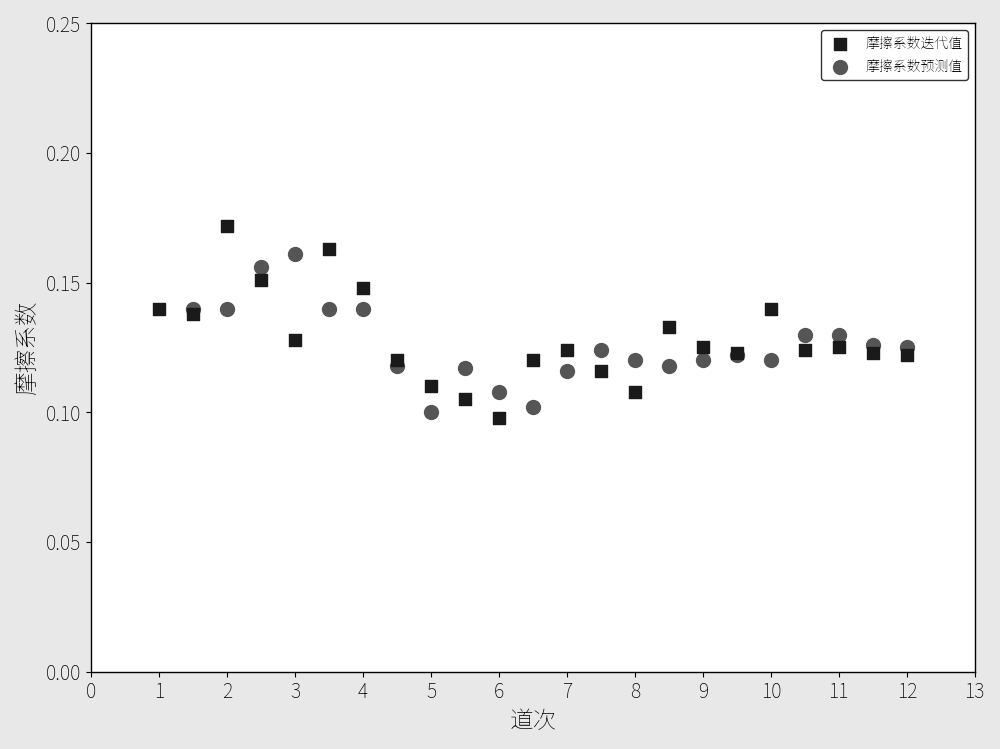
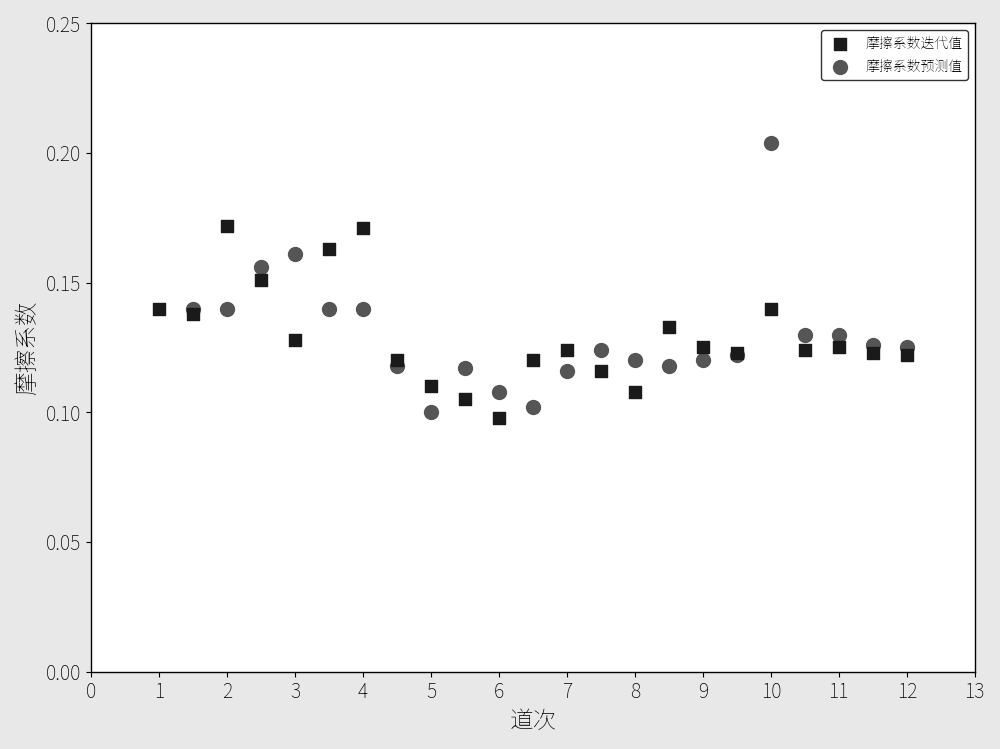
摩擦系数迭代值/4: 0.148 -> 0.171
摩擦系数预测值/10: 0.120 -> 0.204
